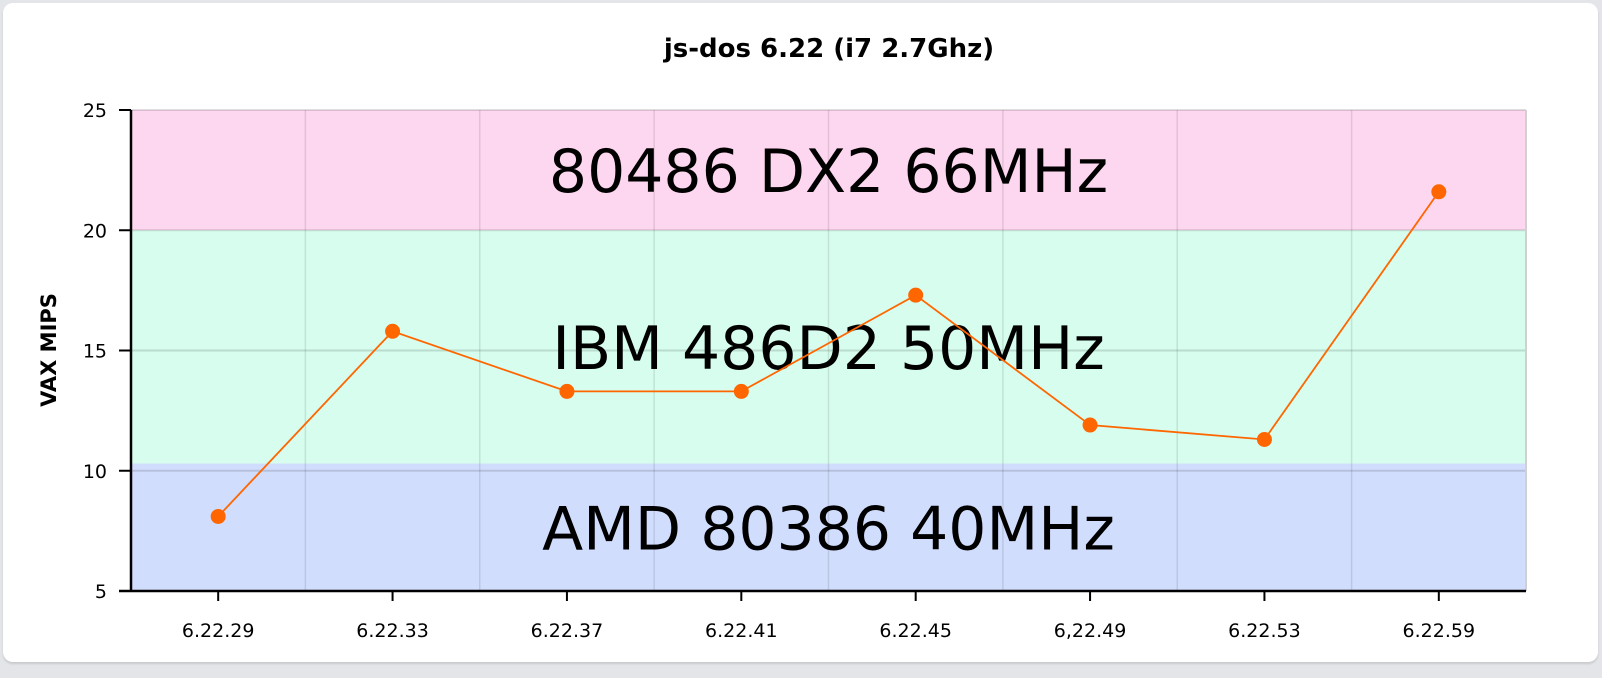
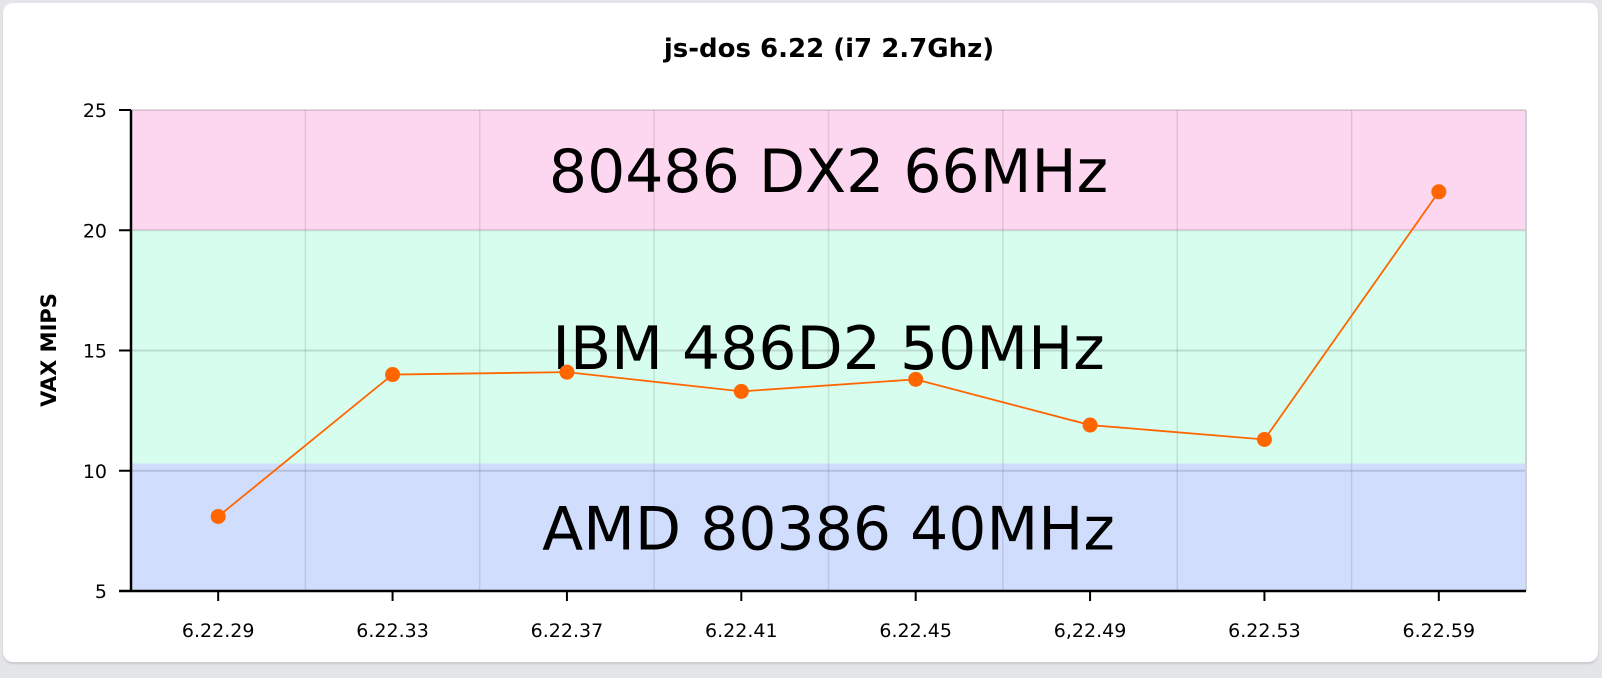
6.22.33: 15.8 -> 14.0
6.22.37: 13.3 -> 14.1
6.22.45: 17.3 -> 13.8
